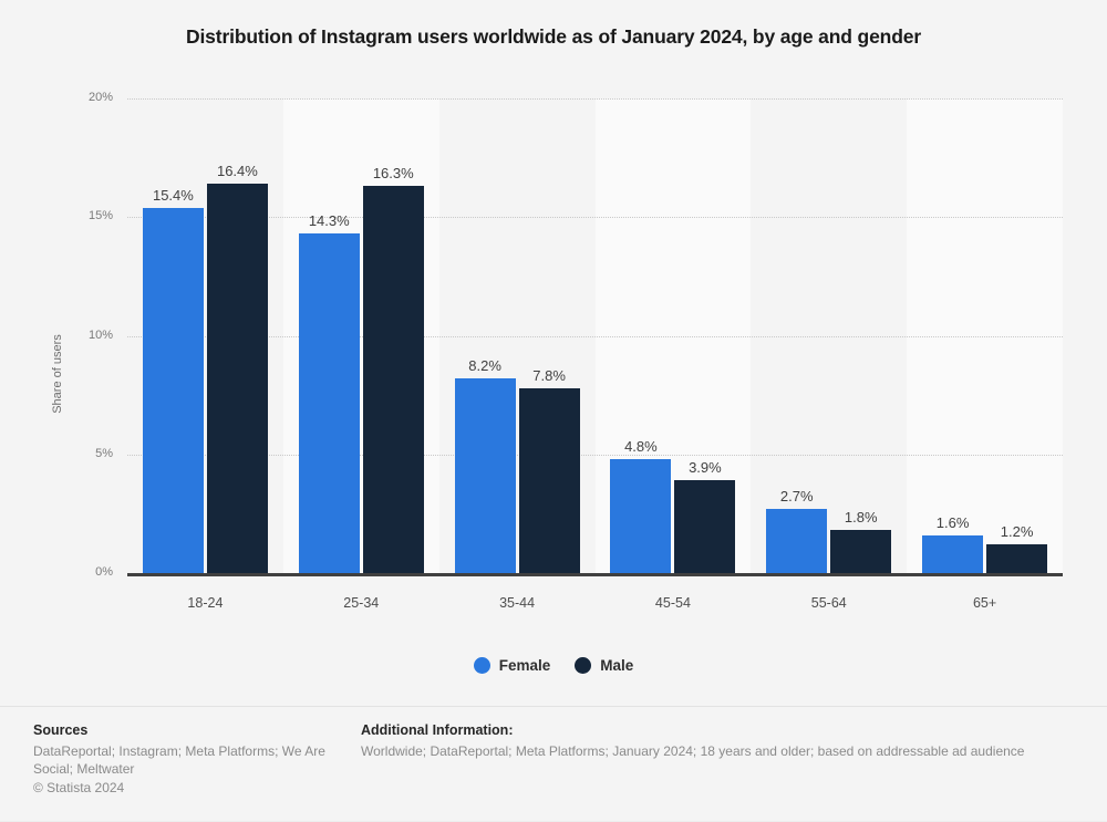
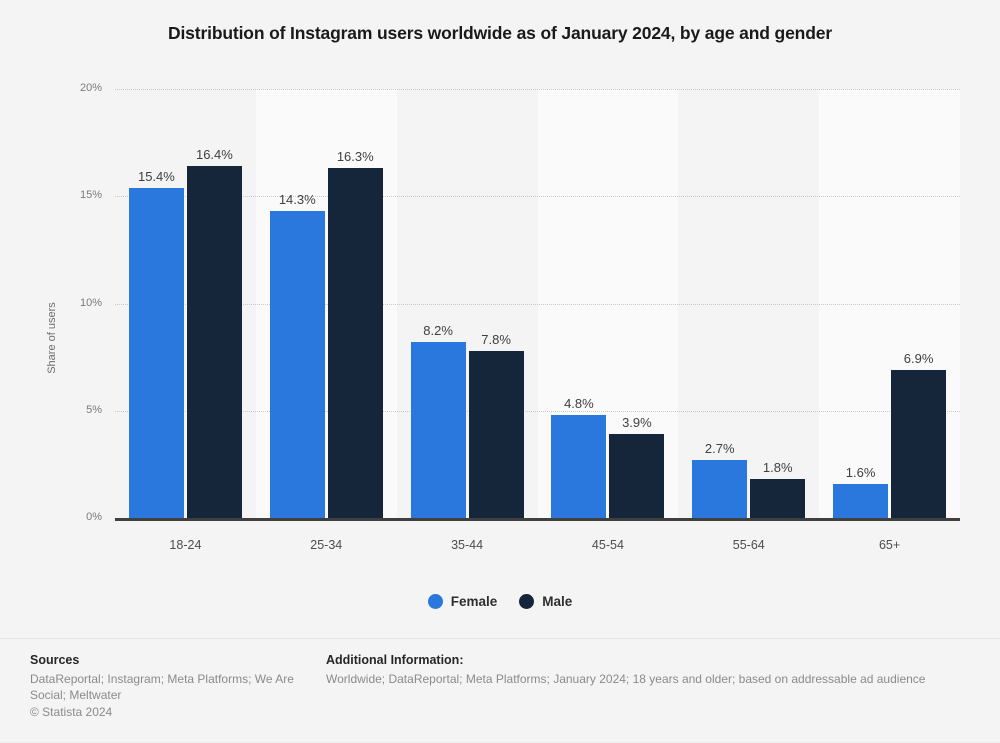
Male/65+: 1.2% -> 6.9%
